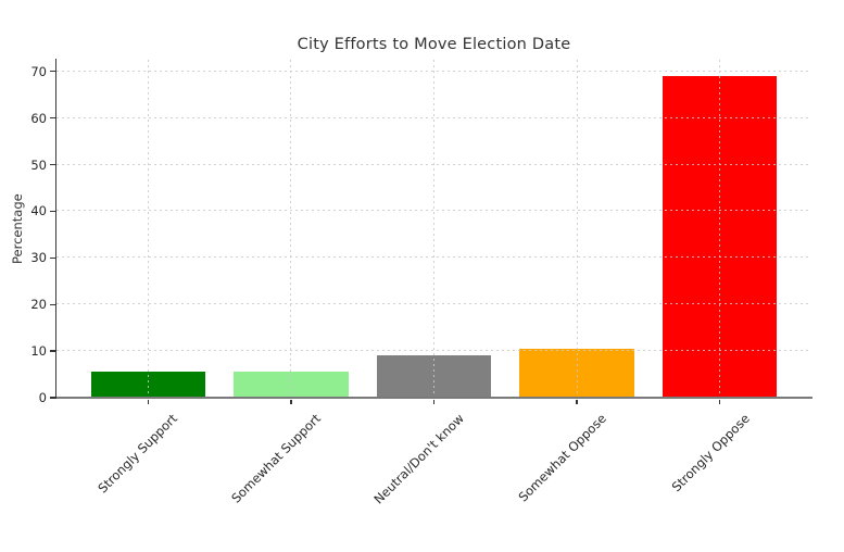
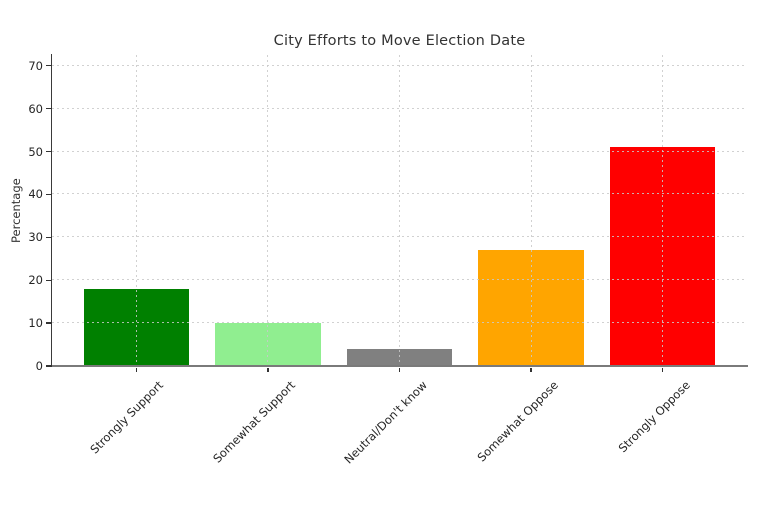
Strongly Support: 6 -> 18
Somewhat Support: 6 -> 10
Neutral/Don't know: 9 -> 4
Somewhat Oppose: 10 -> 27
Strongly Oppose: 69 -> 51
